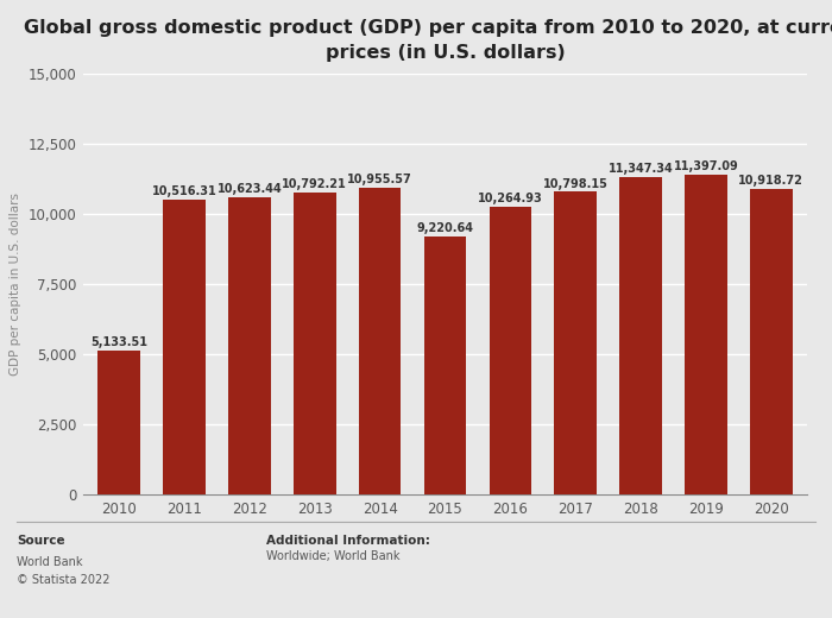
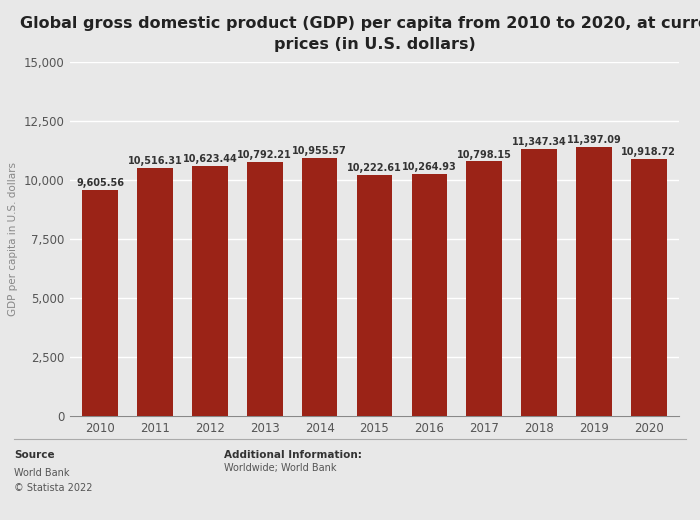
2010: 5,133.51 -> 9,605.56
2015: 9,220.64 -> 10,222.61
